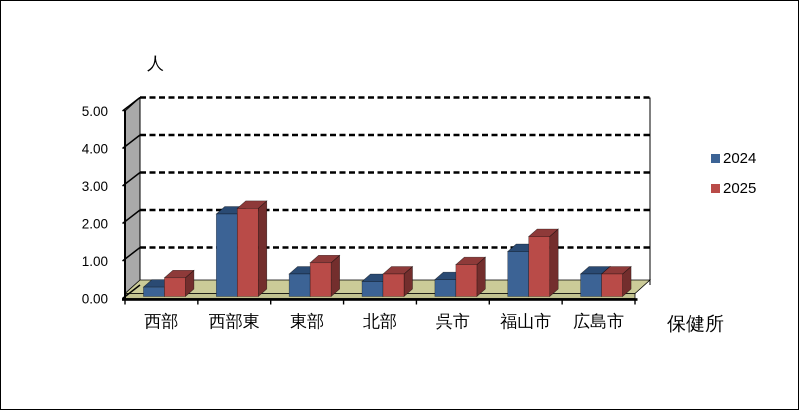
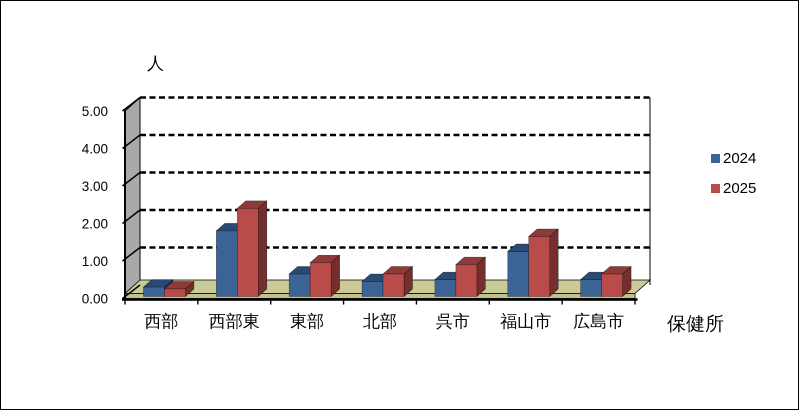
2025/西部: 0.5 -> 0.2
2024/西部東: 2.2 -> 1.8
2024/広島市: 0.6 -> 0.5
